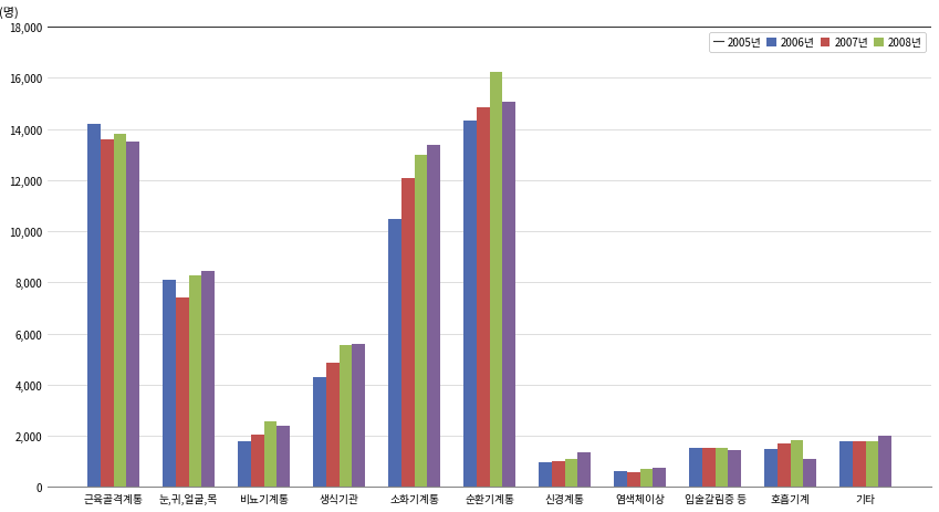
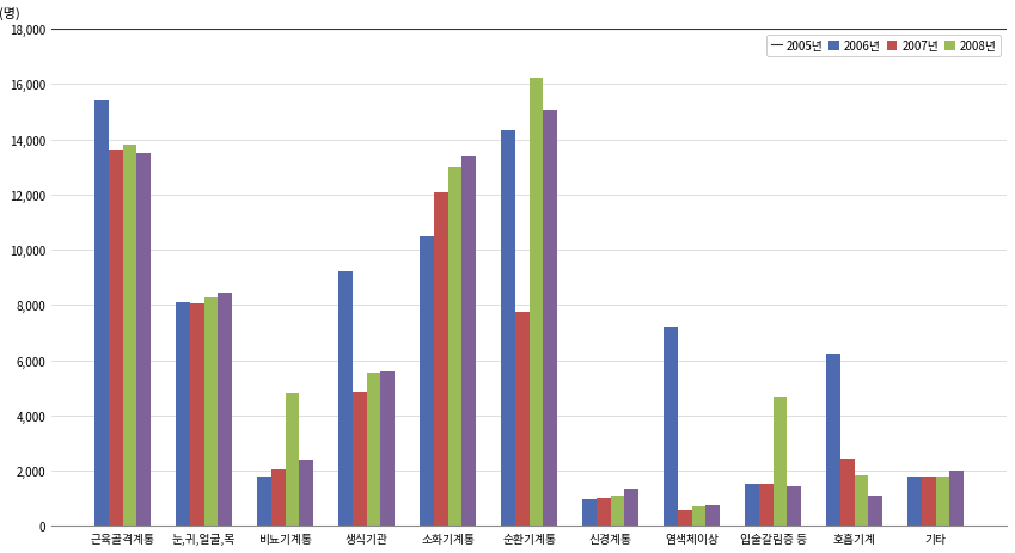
2006년/근육골격계통: 14,200 -> 15,400
2007년/눈,귀,얼굴,목: 7,400 -> 8,050
2008년/비뇨기계통: 2,550 -> 4,800
2006년/생식기관: 4,300 -> 9,250
2007년/순환기계통: 14,850 -> 7,750
2006년/염색체이상: 620 -> 7,200
2008년/입술갈림증 등: 1,550 -> 4,700
2006년/호흡기계: 1,470 -> 6,250
2007년/호흡기계: 1,700 -> 2,450
